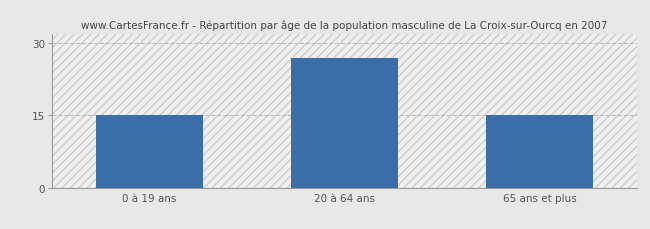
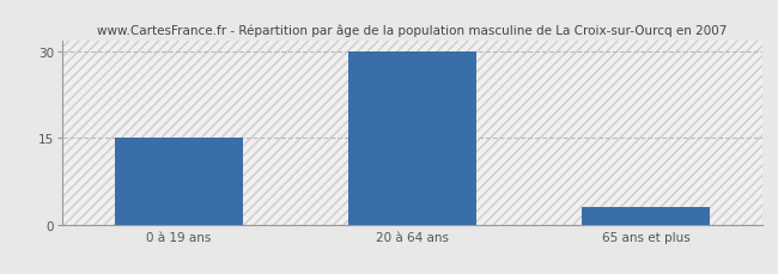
20 à 64 ans: 27 -> 30
65 ans et plus: 15 -> 3
